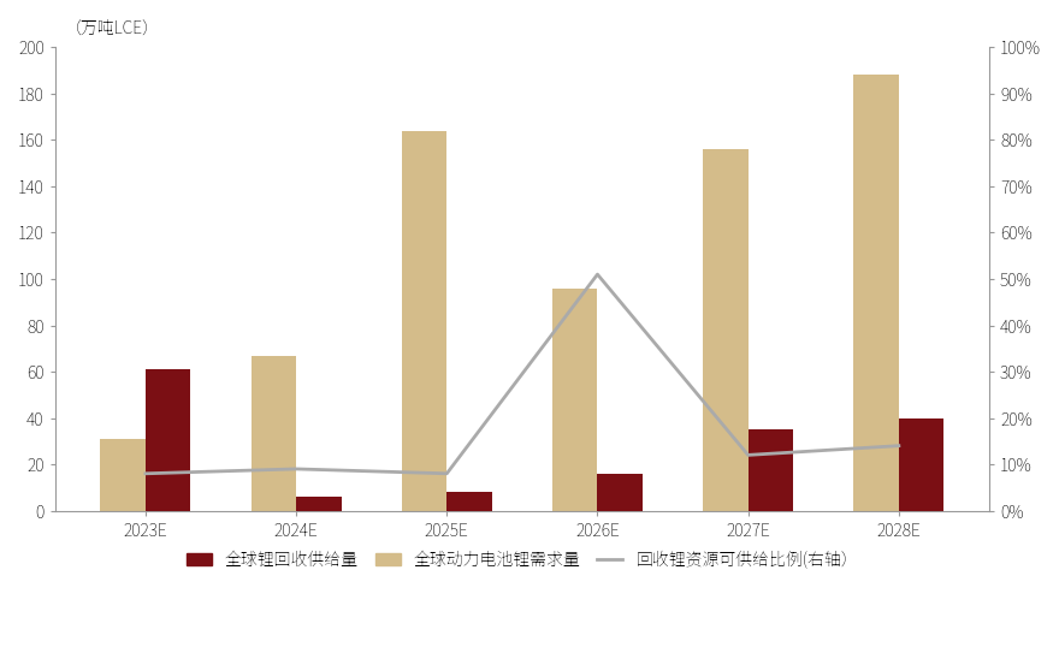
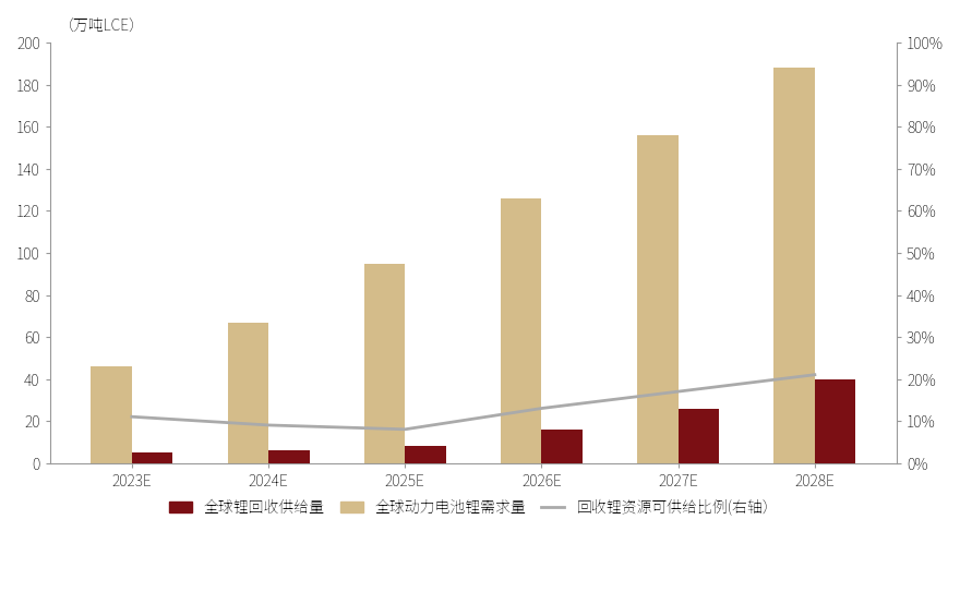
全球动力电池锂需求量/2023E: 31 -> 46
回收锂资源可供给比例(右轴）/2023E: 8% -> 11%
全球锂回收供给量/2023E: 61 -> 5
全球动力电池锂需求量/2025E: 164 -> 95
全球动力电池锂需求量/2026E: 96 -> 126
回收锂资源可供给比例(右轴）/2026E: 51% -> 13%
回收锂资源可供给比例(右轴）/2027E: 12% -> 17%
全球锂回收供给量/2027E: 35 -> 26
回收锂资源可供给比例(右轴）/2028E: 14% -> 21%
